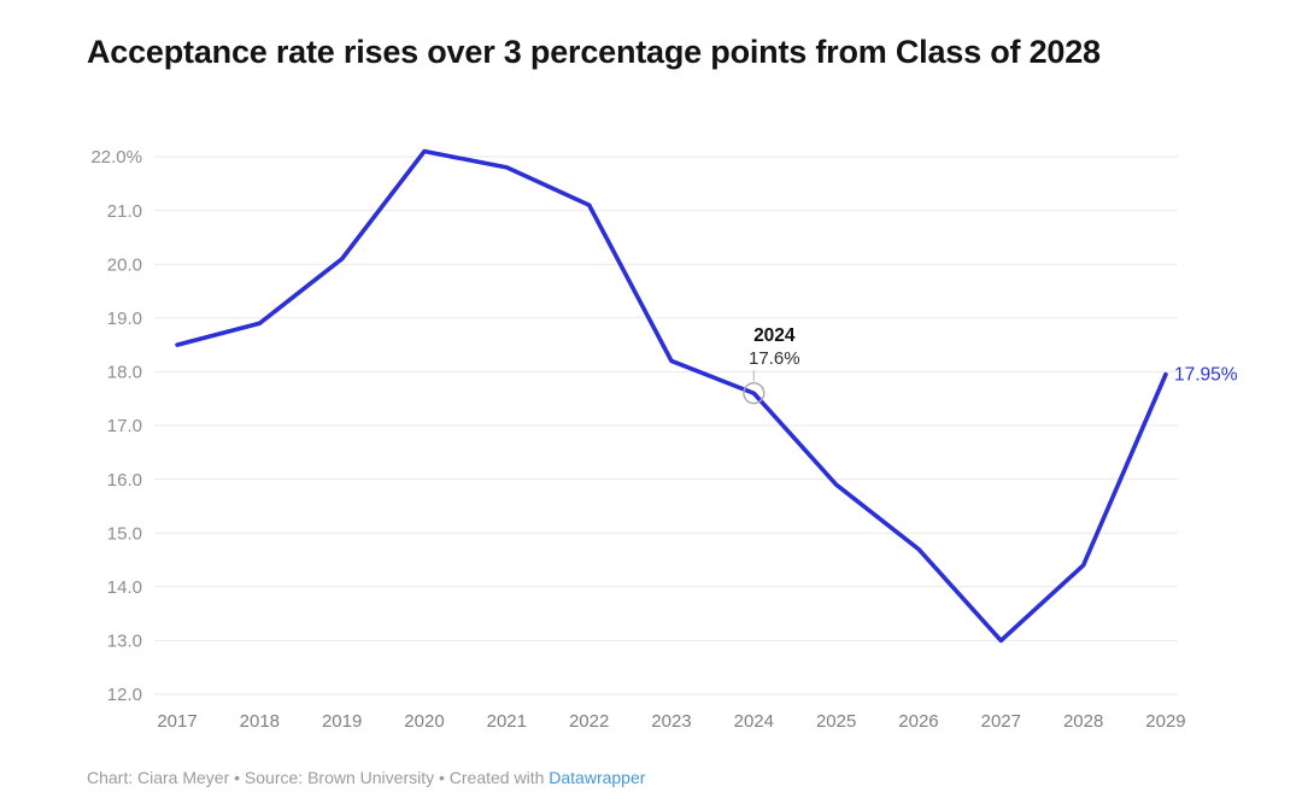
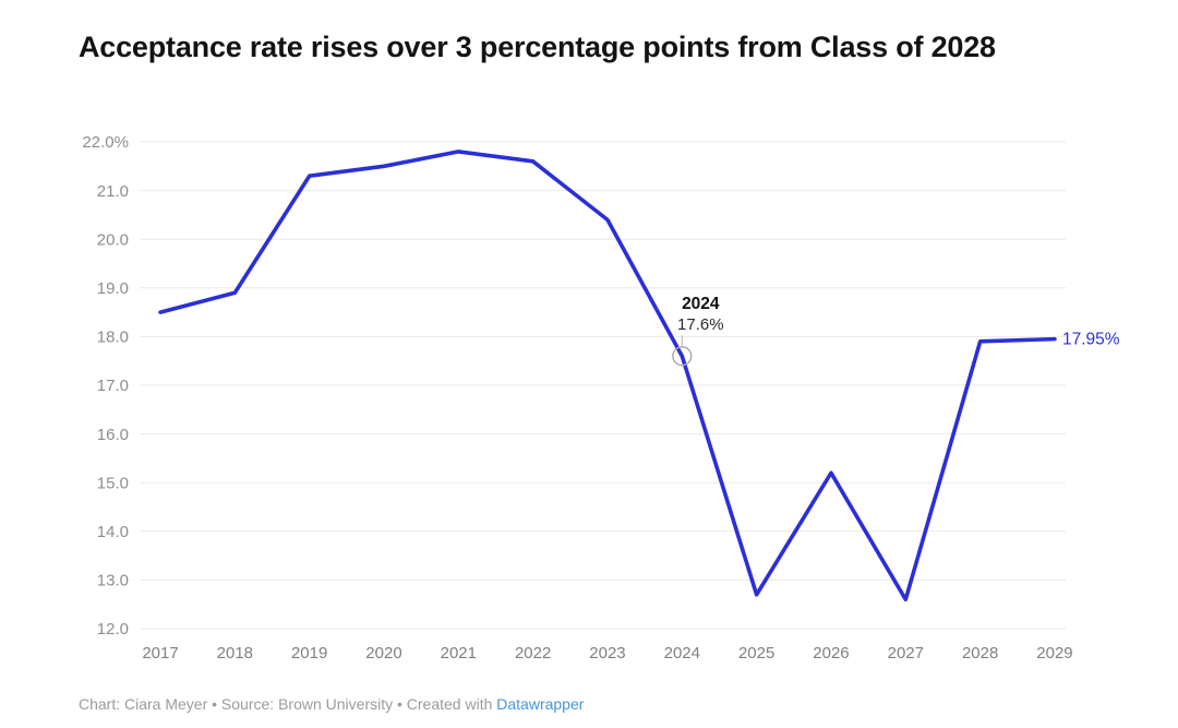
2019: 20.1% -> 21.3%
2020: 22.1% -> 21.5%
2022: 21.1% -> 21.6%
2023: 18.2% -> 20.4%
2025: 15.9% -> 12.7%
2026: 14.7% -> 15.2%
2027: 13.0% -> 12.6%
2028: 14.4% -> 17.9%
